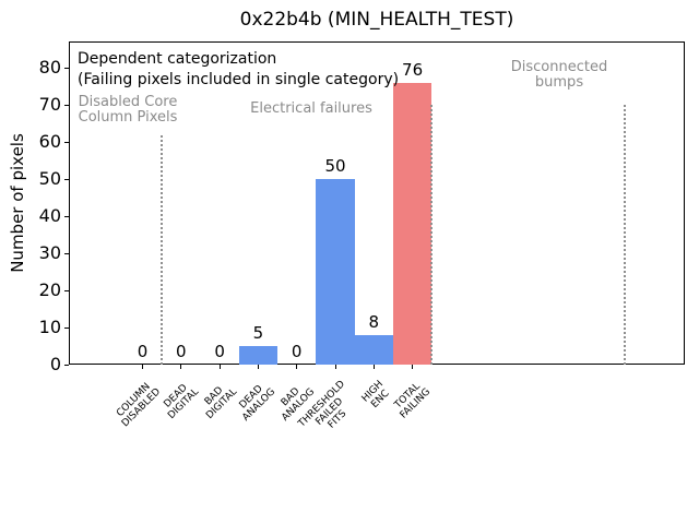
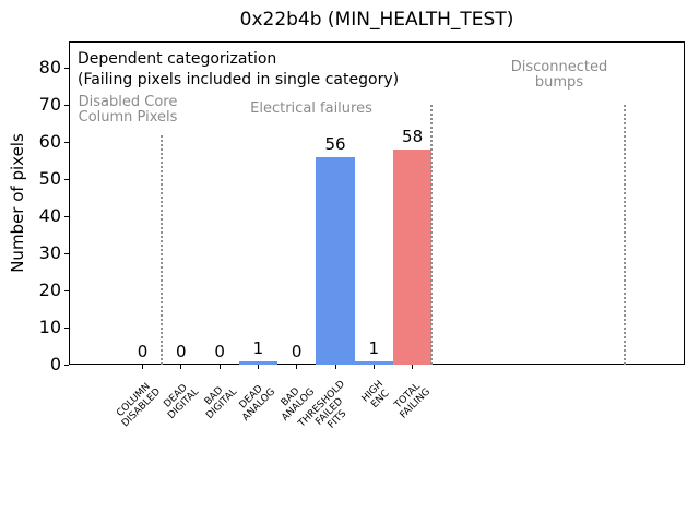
DEAD ANALOG: 5 -> 1
THRESHOLD FAILED FITS: 50 -> 56
HIGH ENC: 8 -> 1
TOTAL FAILING: 76 -> 58
